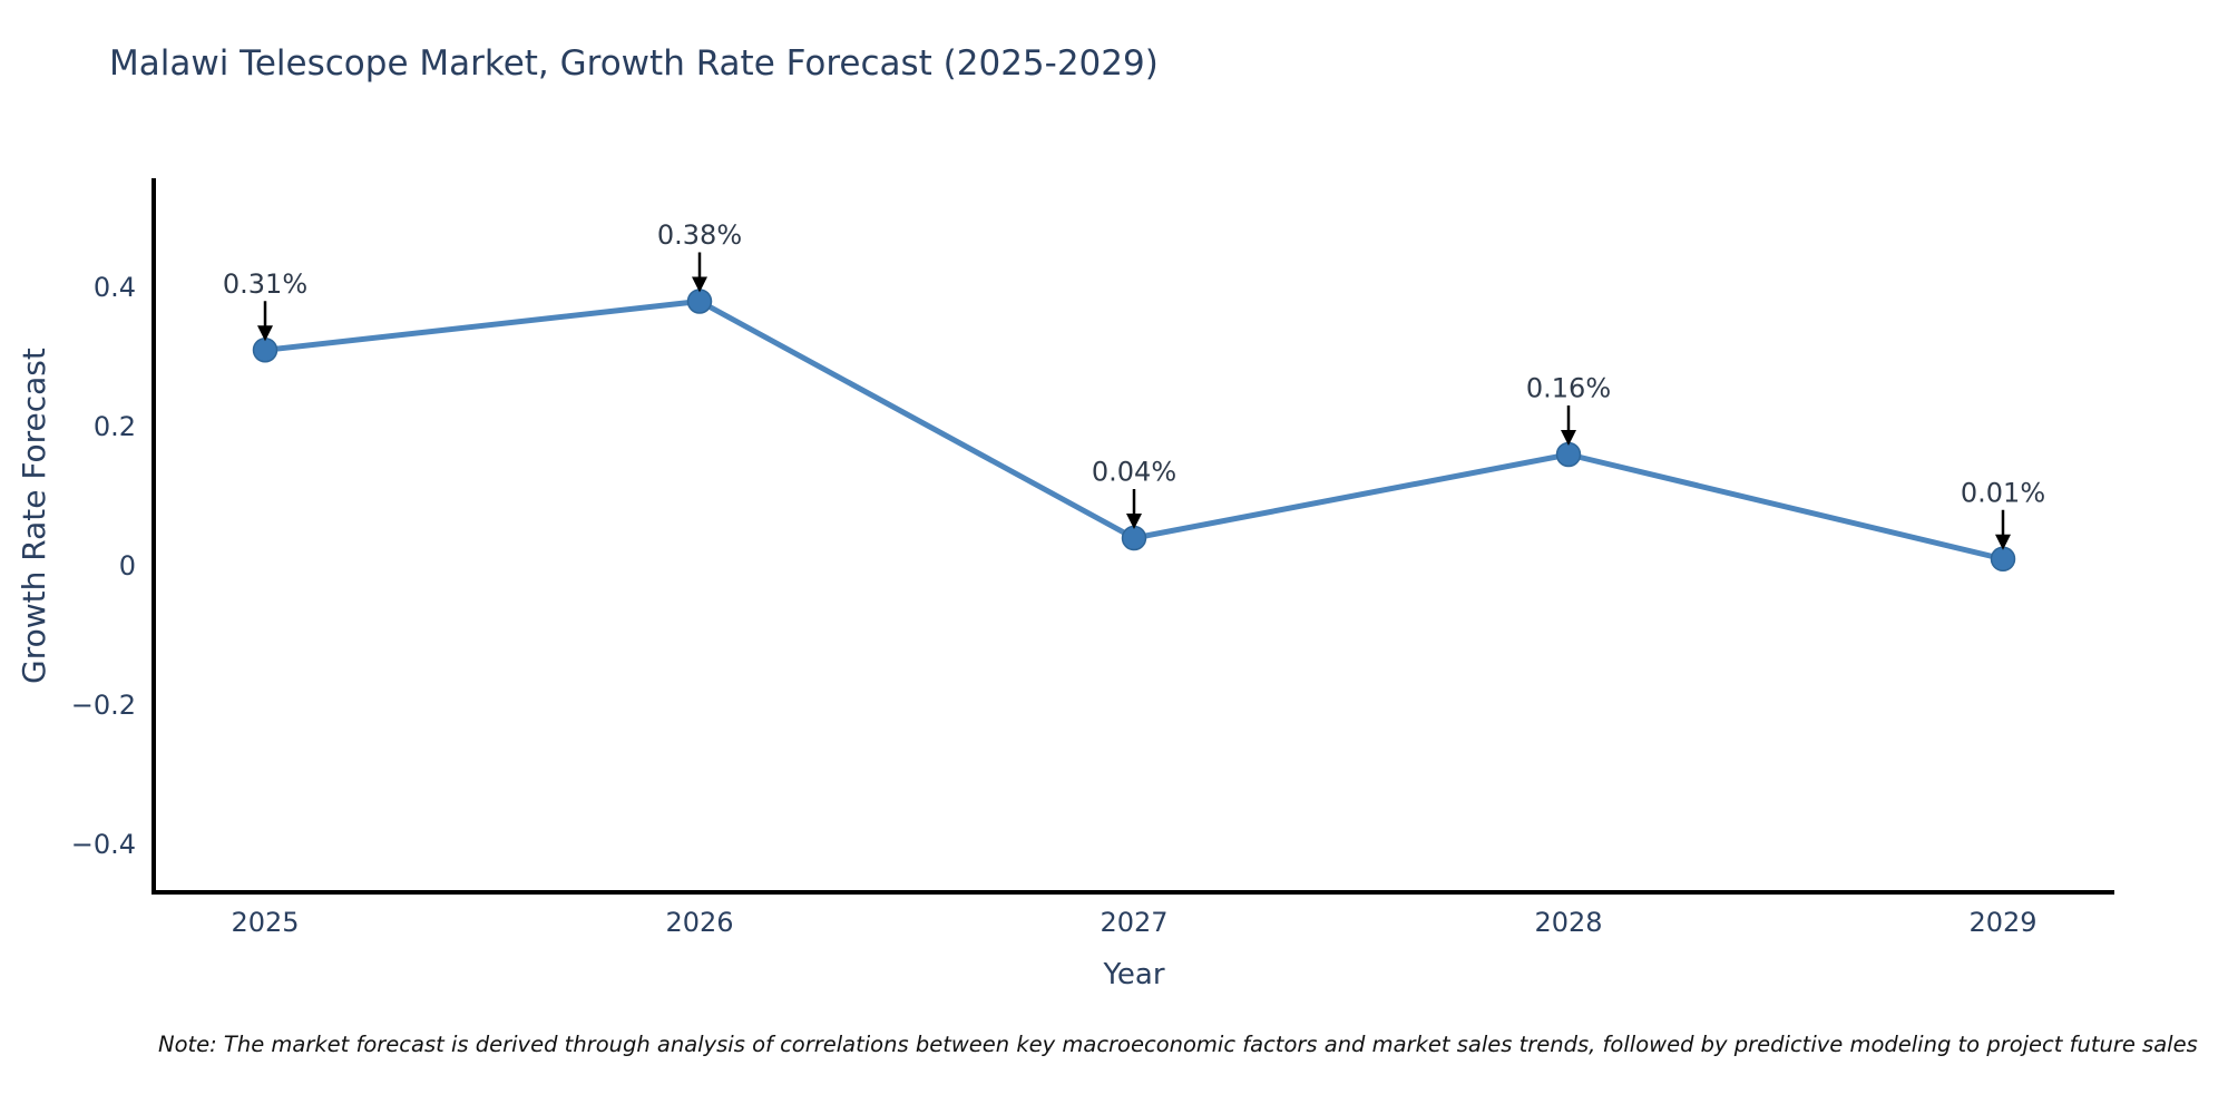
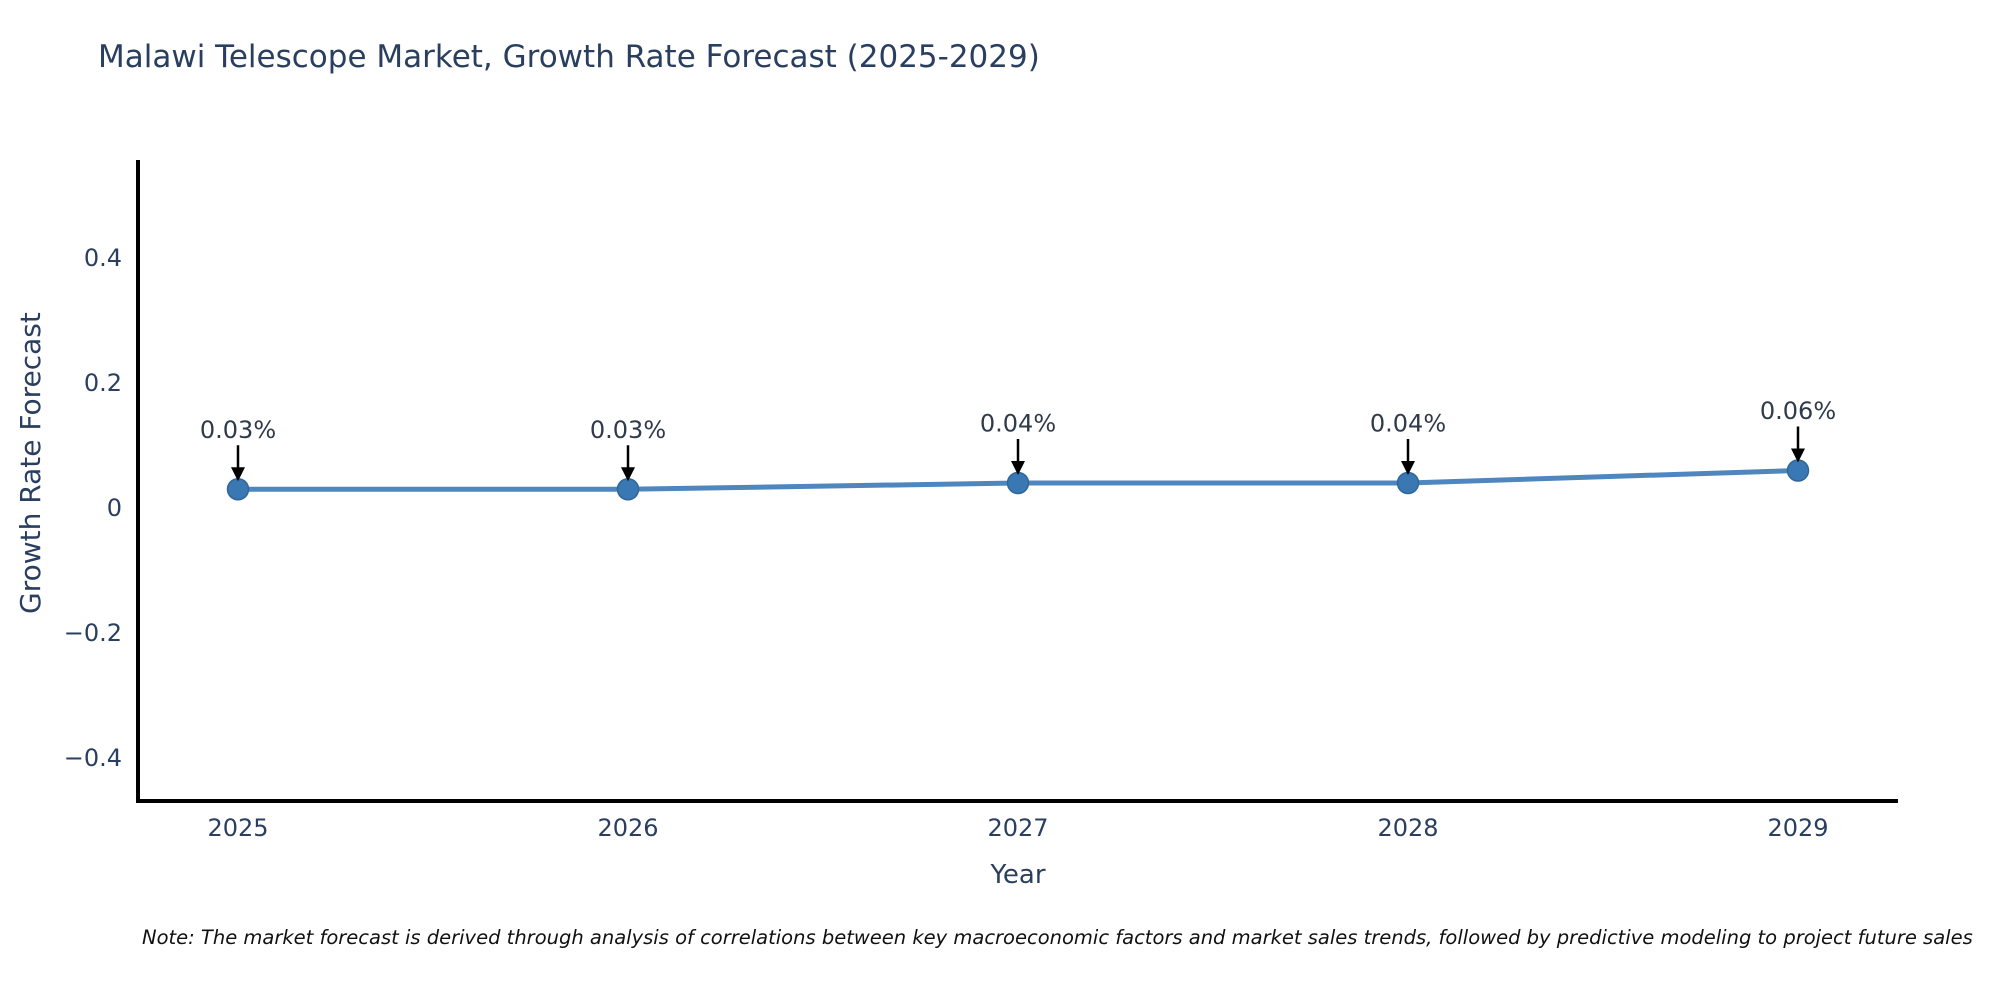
2025: 0.31% -> 0.03%
2026: 0.38% -> 0.03%
2028: 0.16% -> 0.04%
2029: 0.01% -> 0.06%
